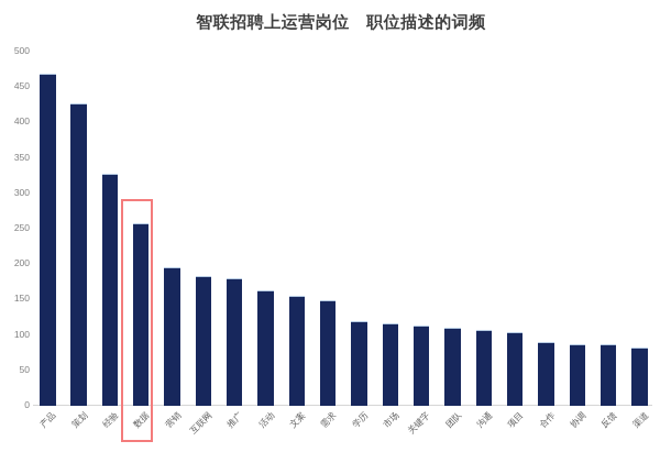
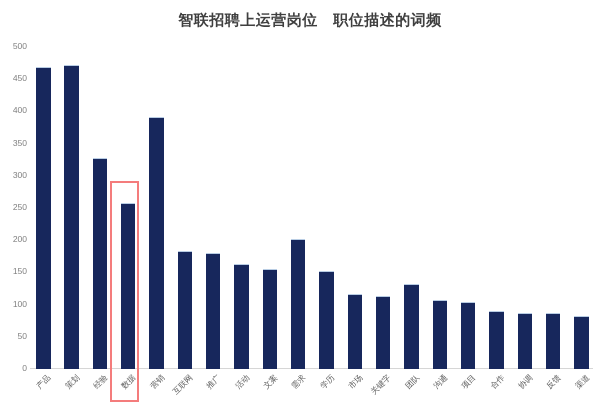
策划: 420 -> 470
营销: 190 -> 390
需求: 150 -> 200
学历: 120 -> 150
团队: 110 -> 130
